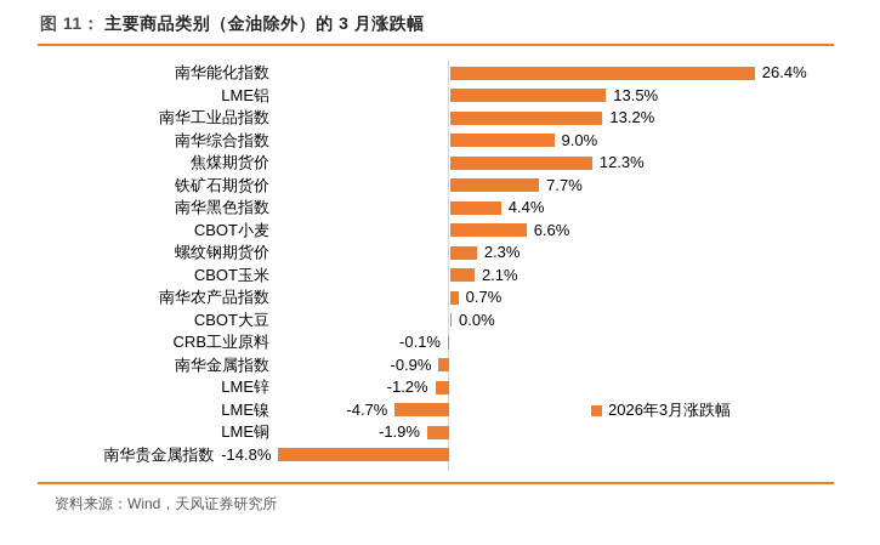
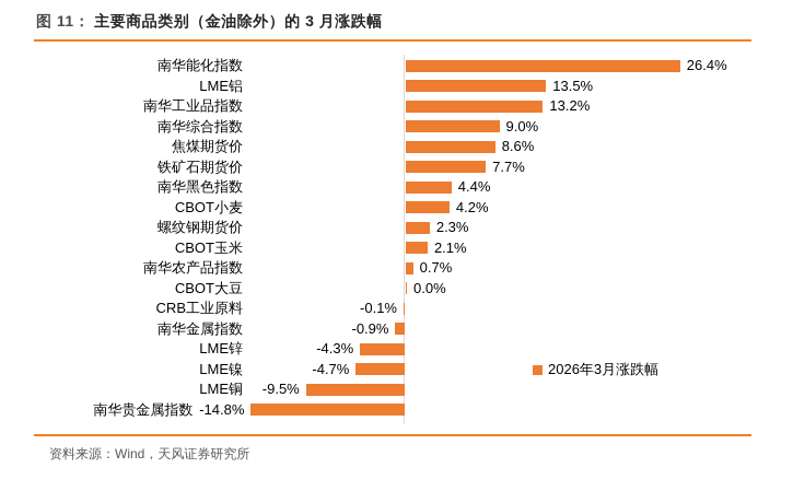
焦煤期货价: 12.3% -> 8.6%
CBOT小麦: 6.6% -> 4.2%
LME锌: -1.2% -> -4.3%
LME铜: -1.9% -> -9.5%
